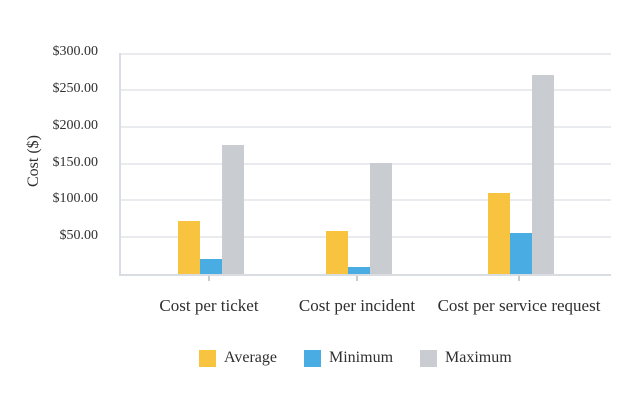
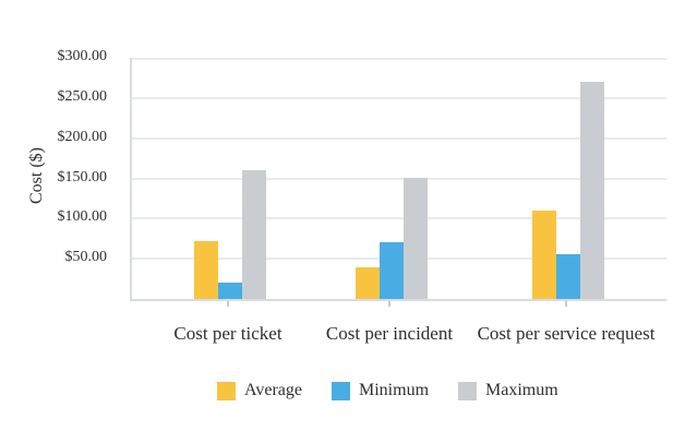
Maximum/Cost per ticket: $180 -> $160
Average/Cost per incident: $60 -> $40
Minimum/Cost per incident: $10 -> $70
